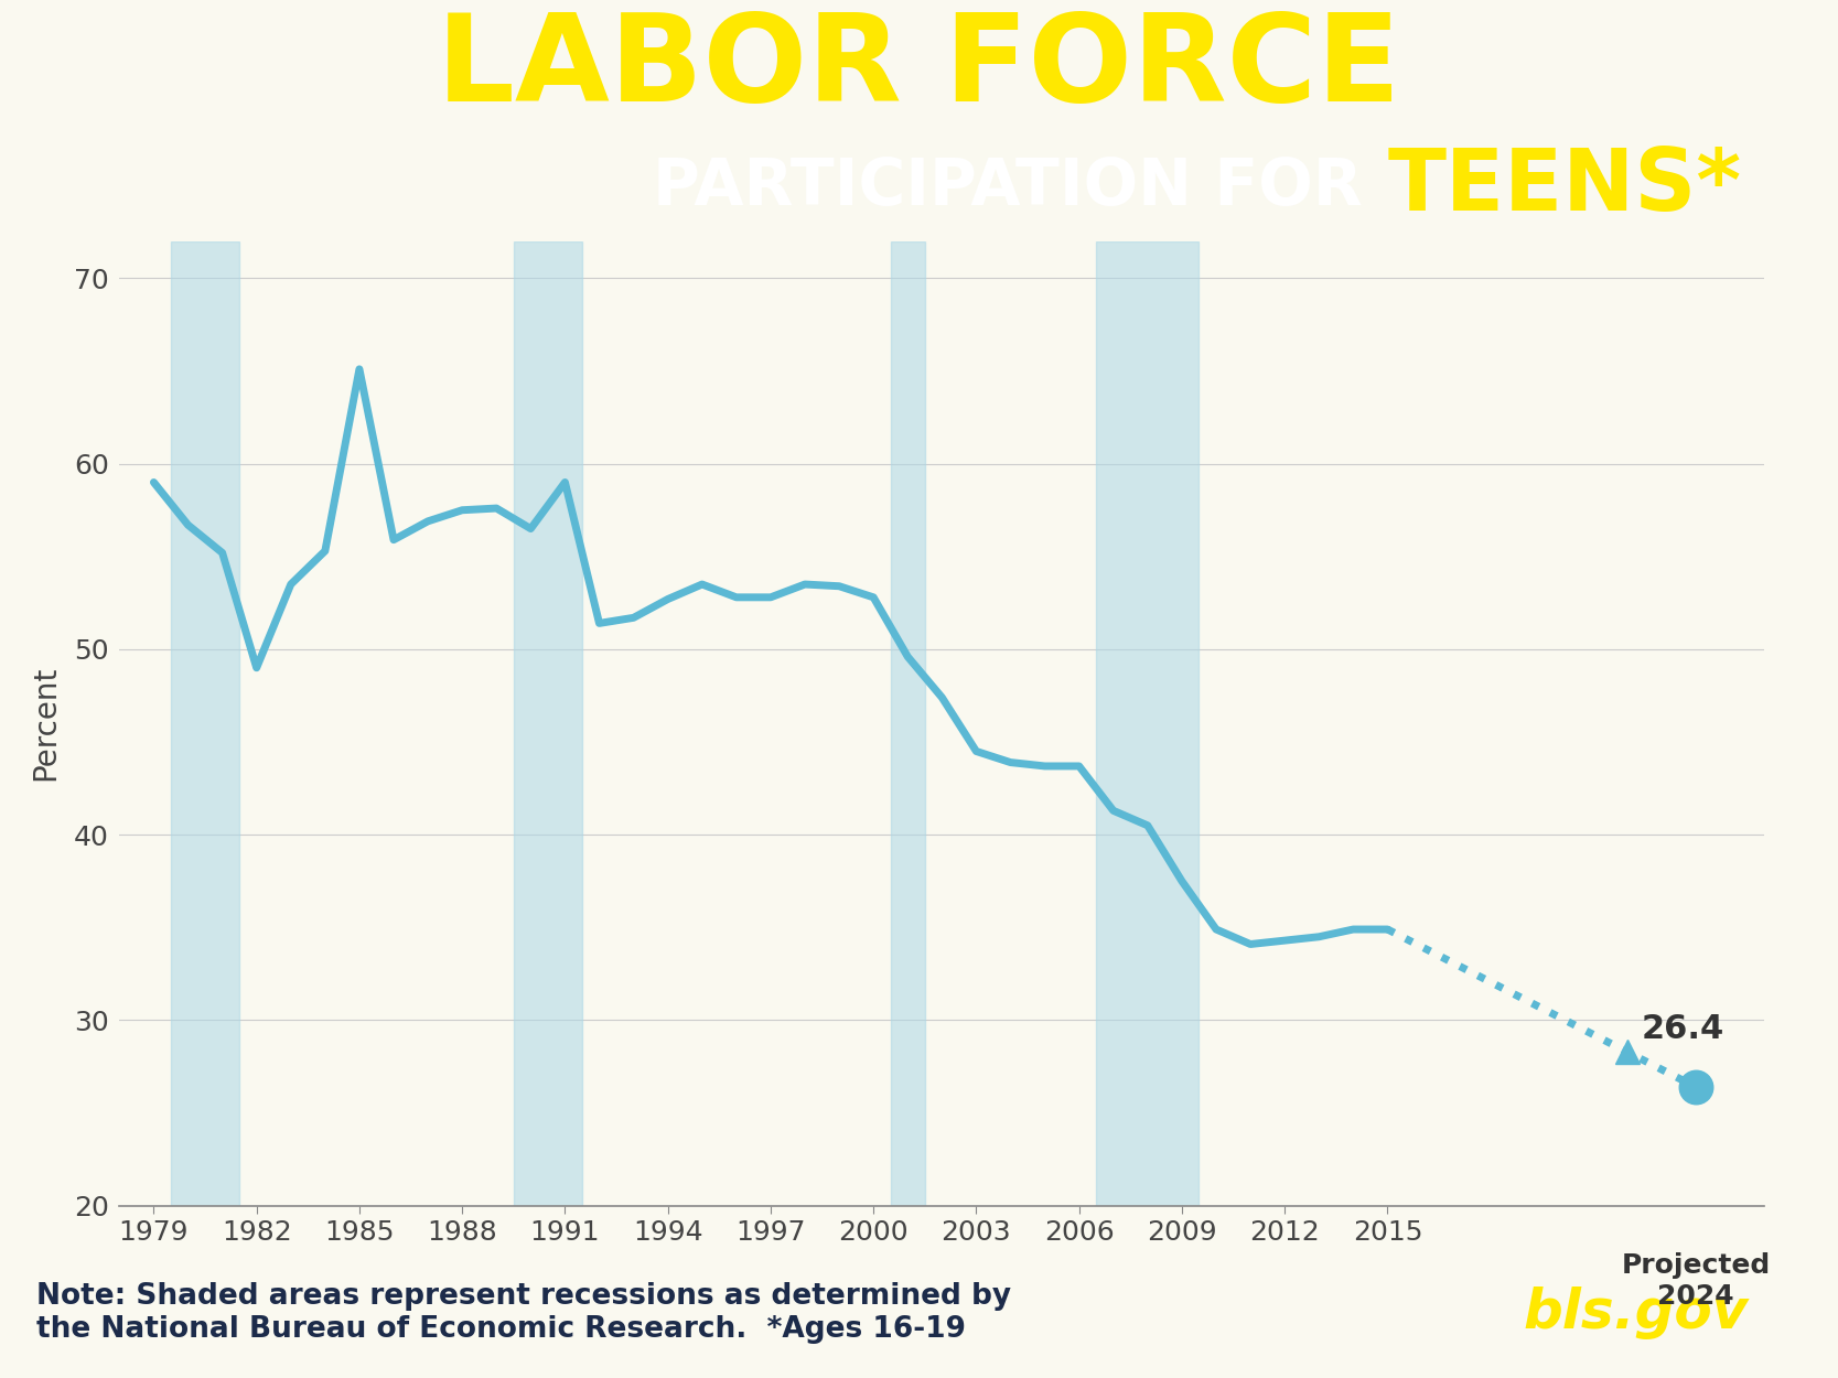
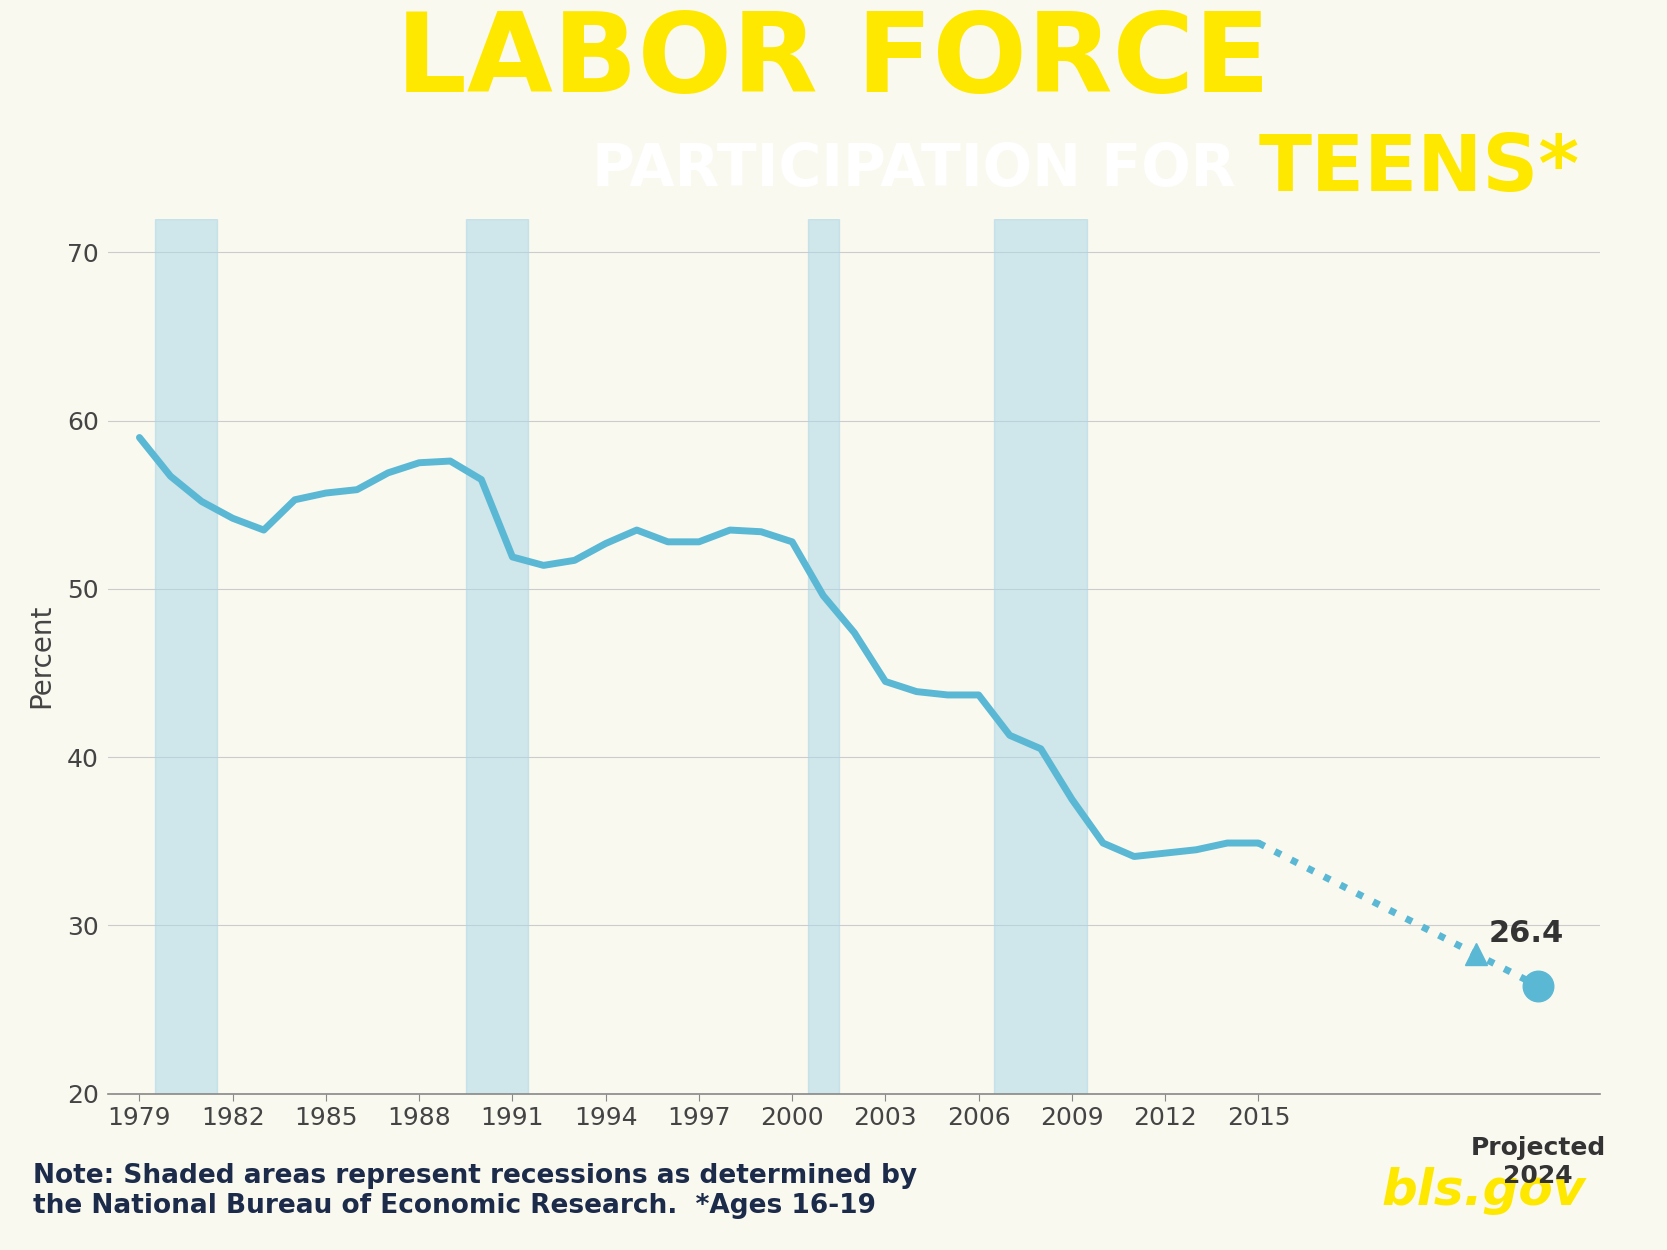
1982: 49.0 -> 54.2
1985: 65.1 -> 55.7
1991: 59.0 -> 51.9
